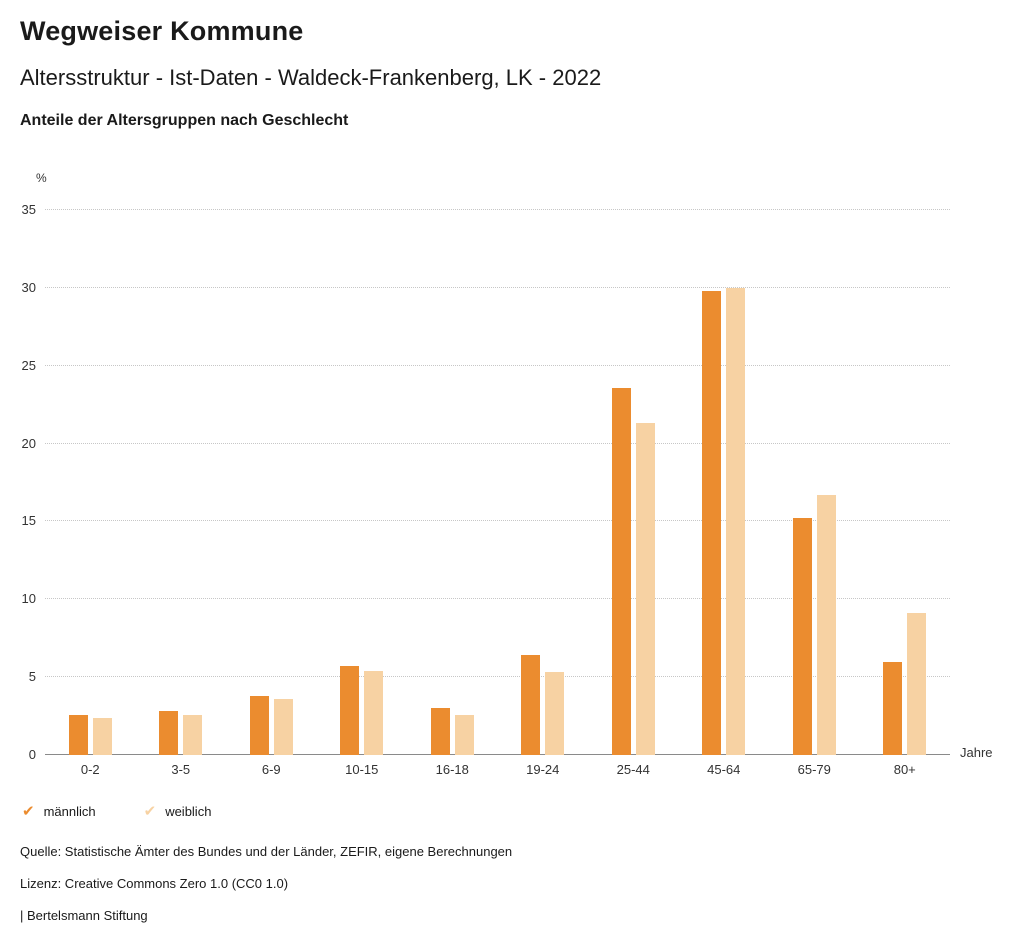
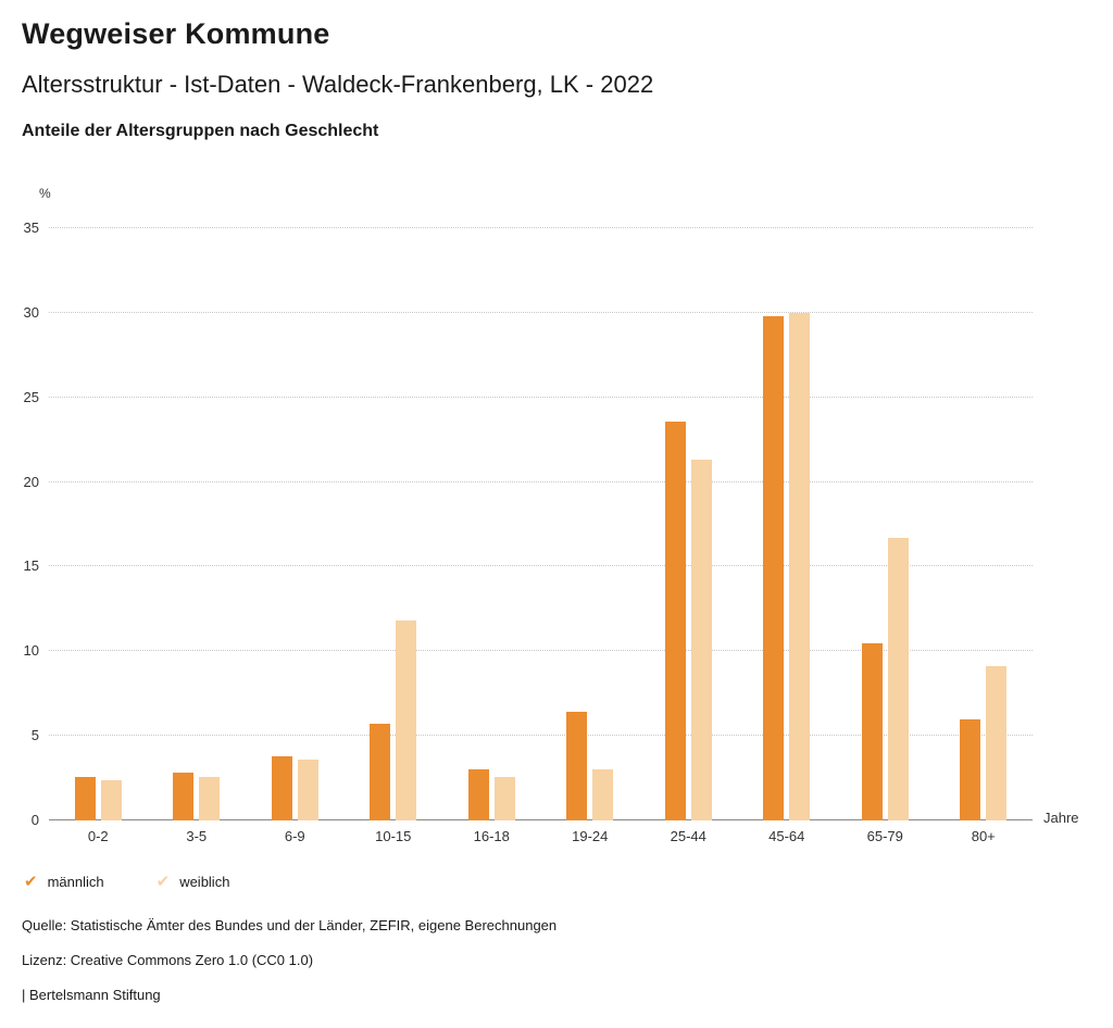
weiblich/10-15: 5.4 -> 11.8
weiblich/19-24: 5.3 -> 3.0
männlich/65-79: 15.2 -> 10.5
